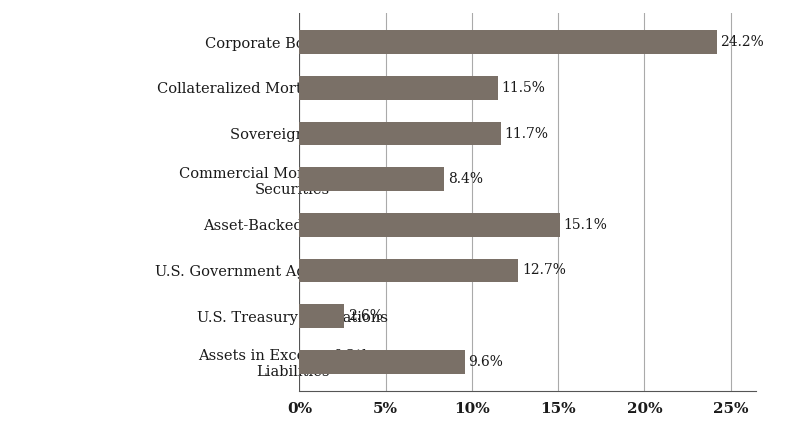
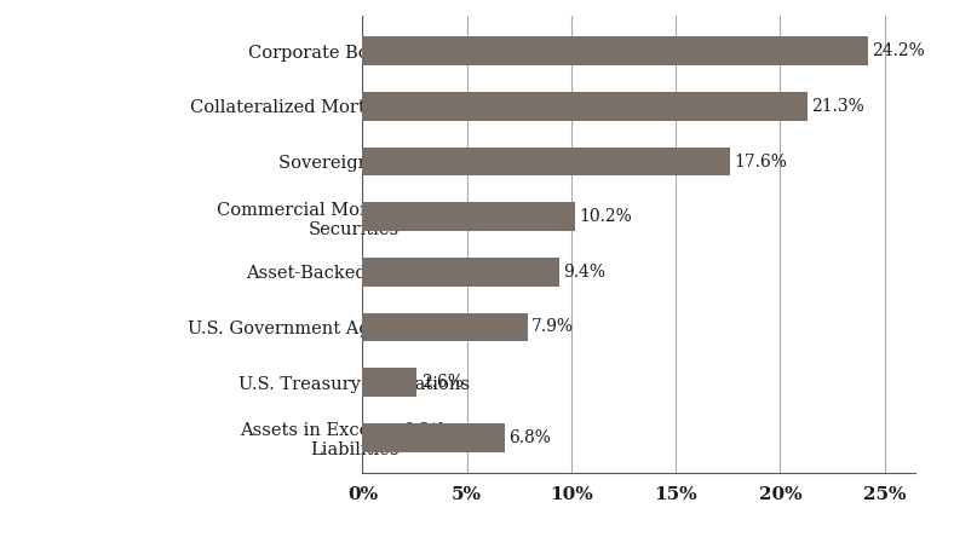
Collateralized Mortgage Obligations: 11.5% -> 21.3%
Sovereign Bonds: 11.7% -> 17.6%
Commercial Mortgage-Backed Securities: 8.4% -> 10.2%
Asset-Backed Securities: 15.1% -> 9.4%
U.S. Government Agency Obligations: 12.7% -> 7.9%
Assets in Excess of Other Liabilities: 9.6% -> 6.8%
